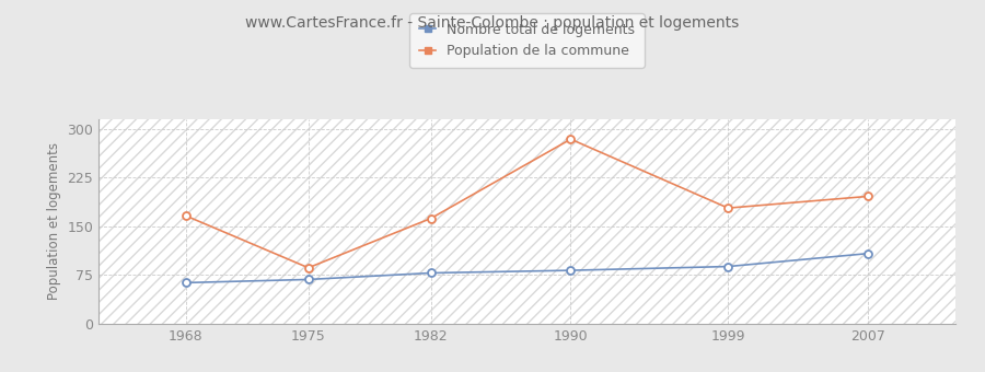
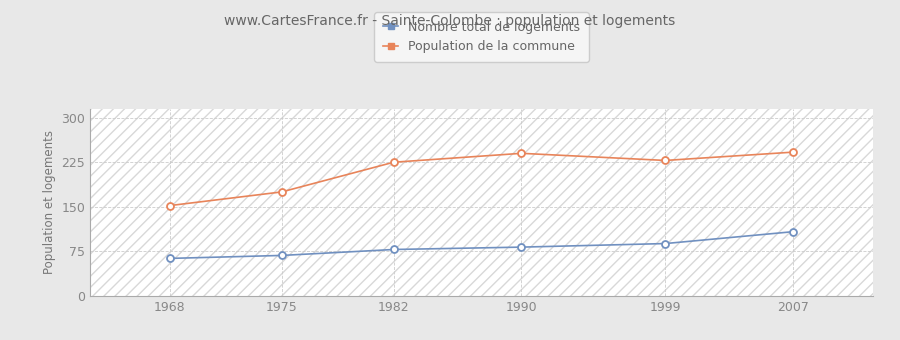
Population de la commune/1968: 166 -> 152
Population de la commune/1975: 86 -> 175
Population de la commune/1982: 162 -> 225
Population de la commune/1990: 284 -> 240
Population de la commune/1999: 178 -> 228
Population de la commune/2007: 196 -> 242
